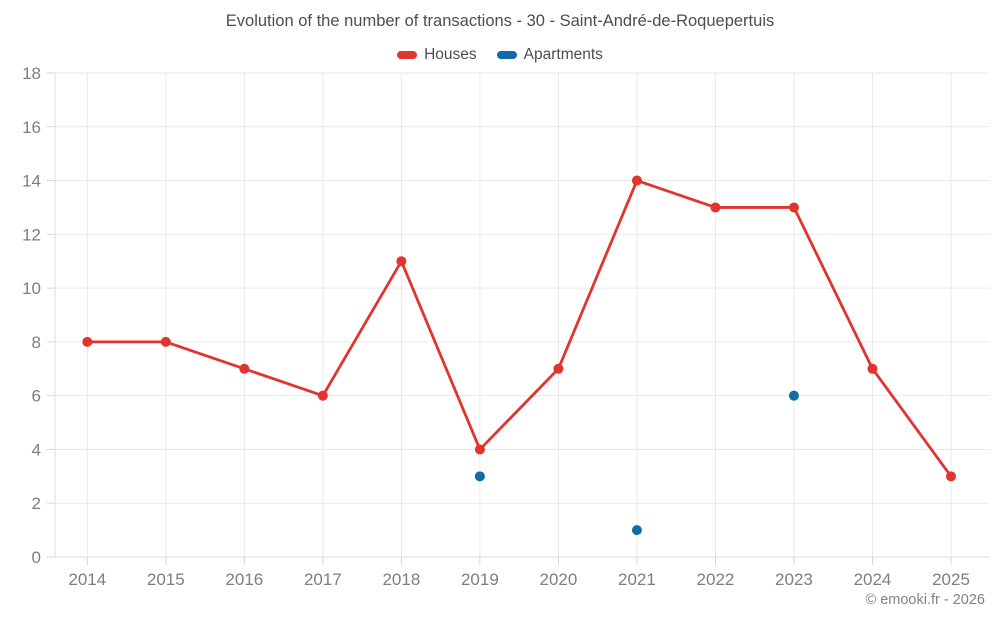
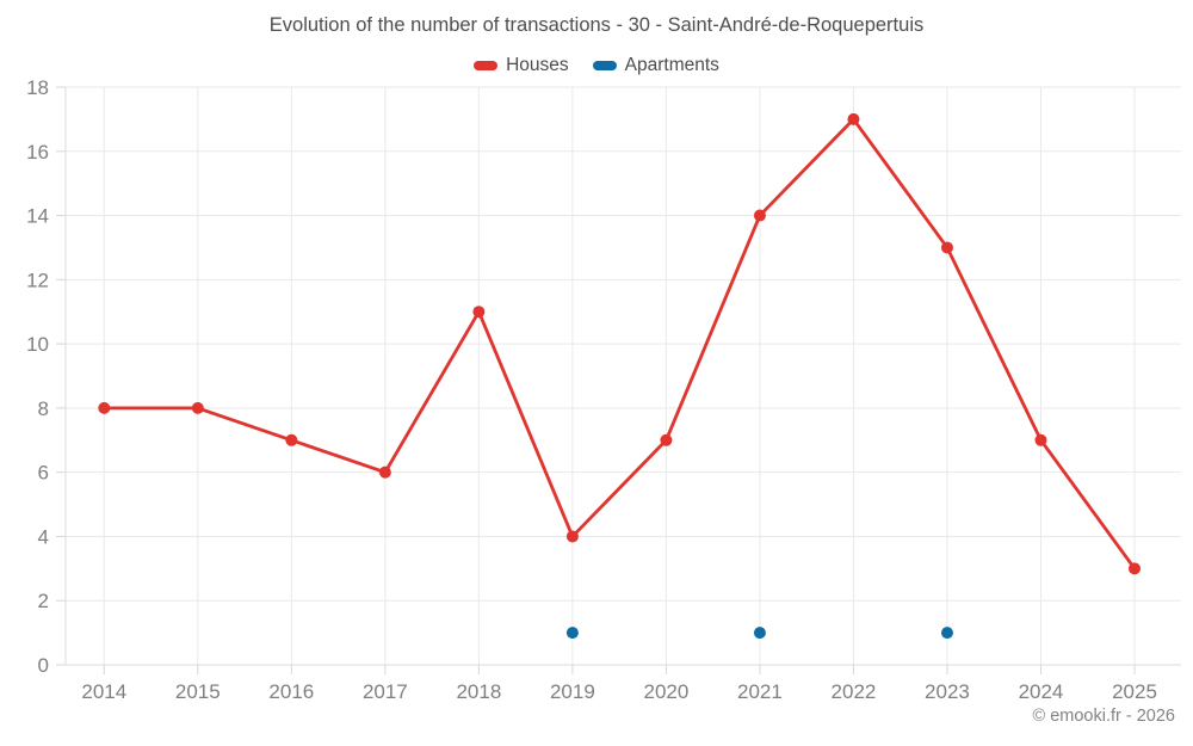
Apartments/2019: 3 -> 1
Houses/2022: 13 -> 17
Apartments/2023: 6 -> 1
